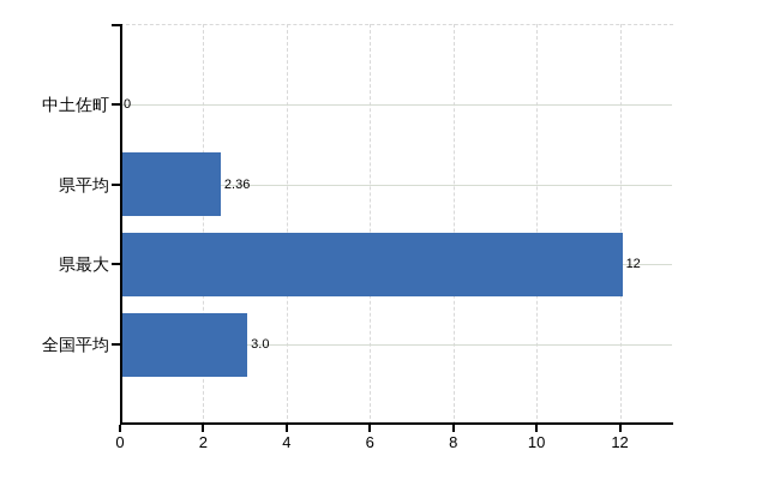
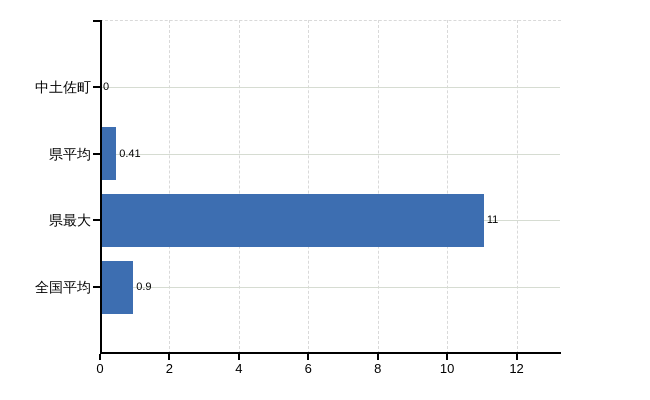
県平均: 2.36 -> 0.41
県最大: 12 -> 11
全国平均: 3.0 -> 0.9
